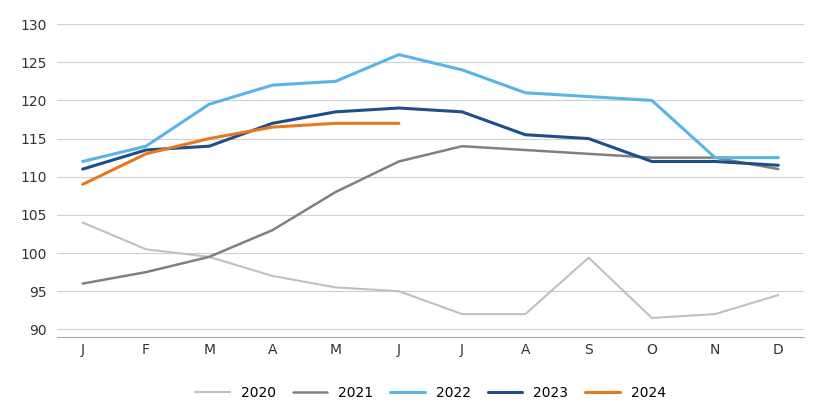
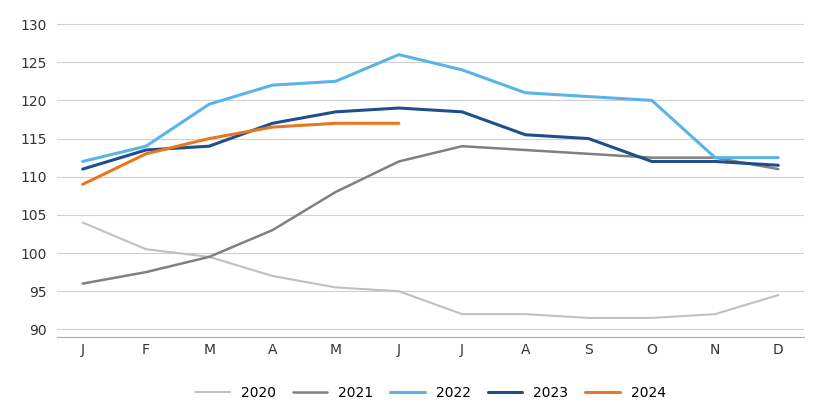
2020/S: 99.4 -> 91.5
